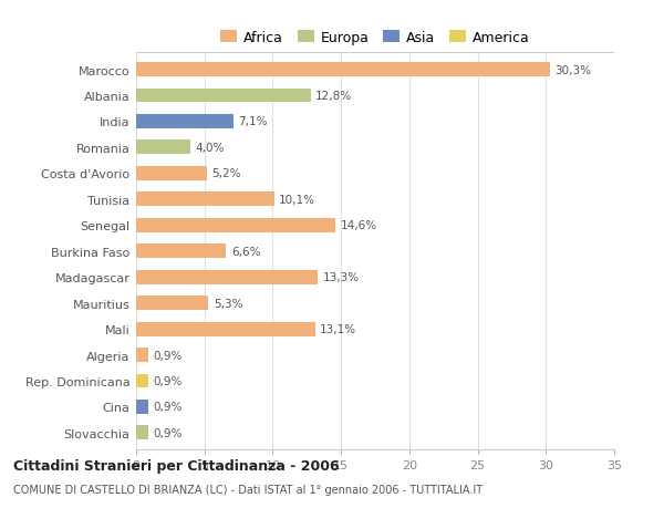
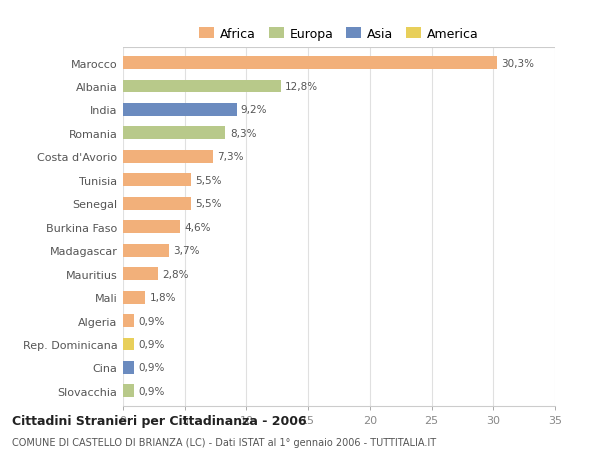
India: 7,1% -> 9,2%
Romania: 4,0% -> 8,3%
Costa d'Avorio: 5,2% -> 7,3%
Tunisia: 10,1% -> 5,5%
Senegal: 14,6% -> 5,5%
Burkina Faso: 6,6% -> 4,6%
Madagascar: 13,3% -> 3,7%
Mauritius: 5,3% -> 2,8%
Mali: 13,1% -> 1,8%
